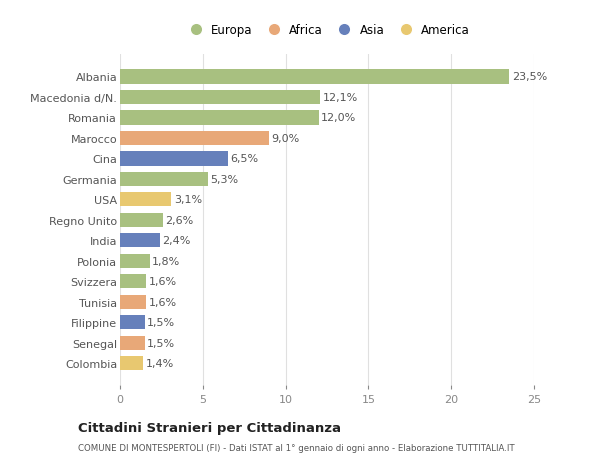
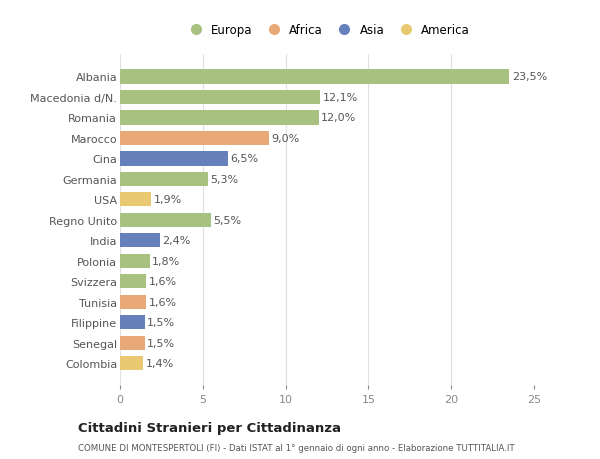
USA: 3,1% -> 1,9%
Regno Unito: 2,6% -> 5,5%
